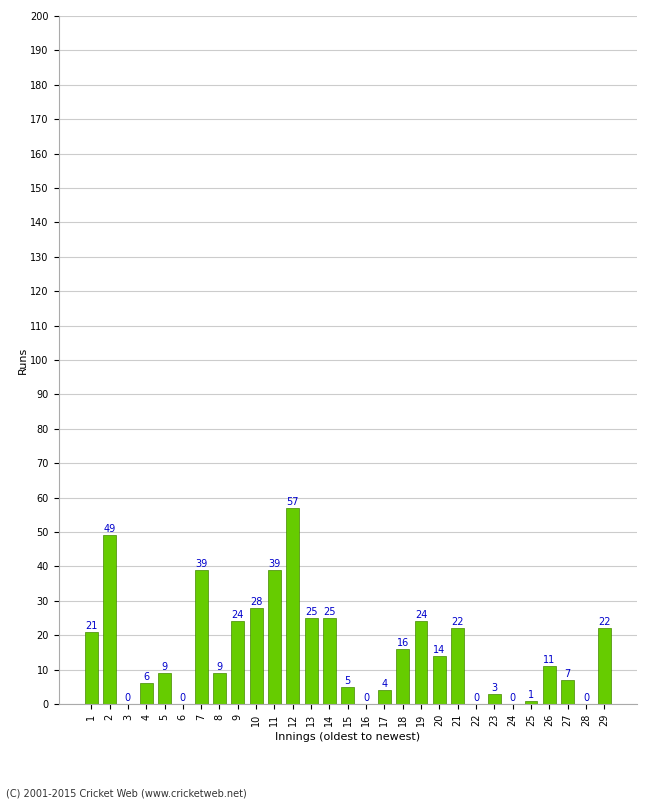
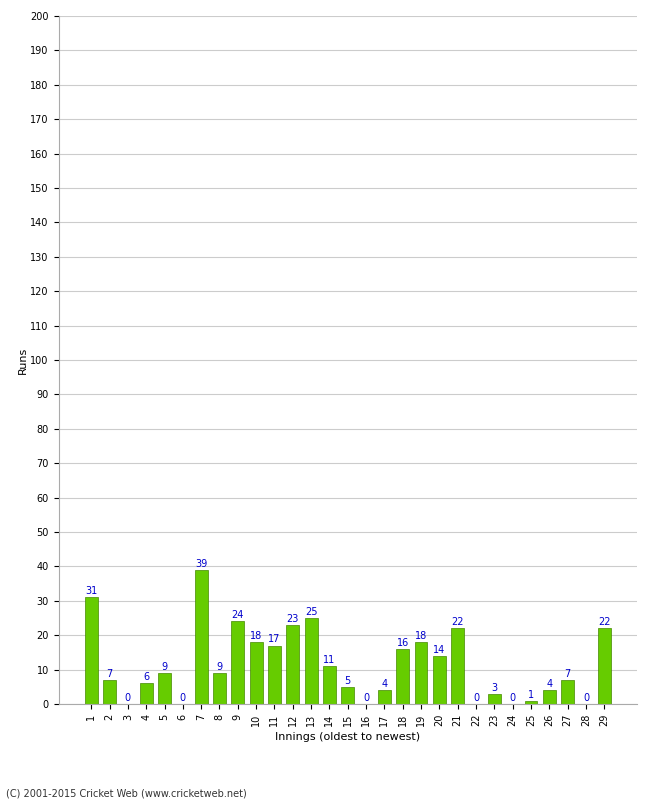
1: 21 -> 31
2: 49 -> 7
10: 28 -> 18
11: 39 -> 17
12: 57 -> 23
14: 25 -> 11
19: 24 -> 18
26: 11 -> 4
